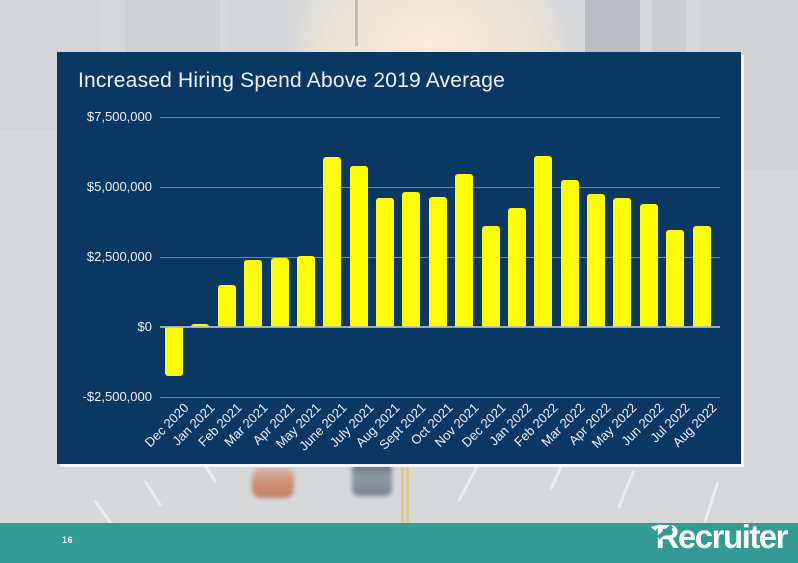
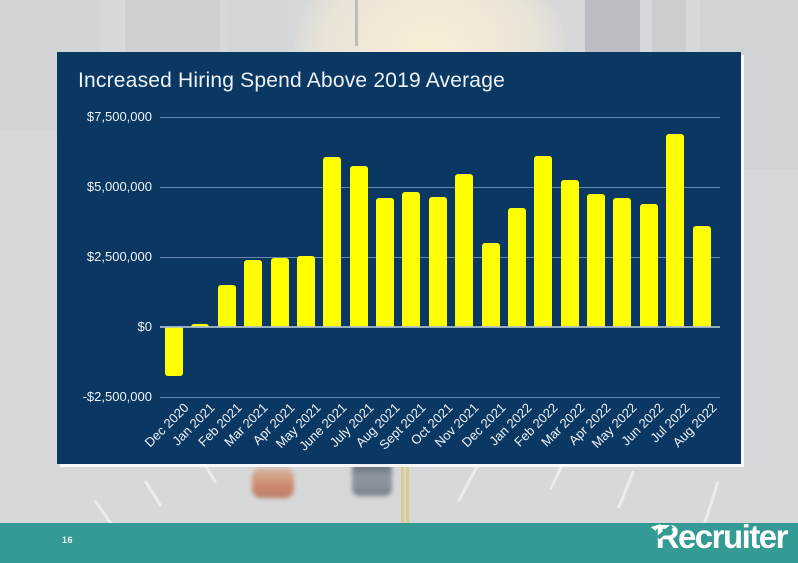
Dec 2021: $3600000 -> $3000000
Jul 2022: $3400000 -> $6900000
